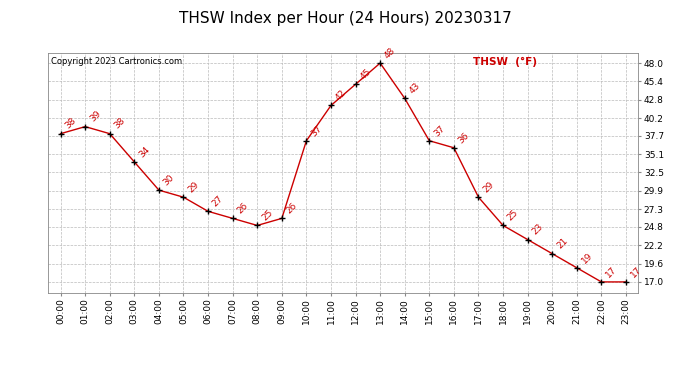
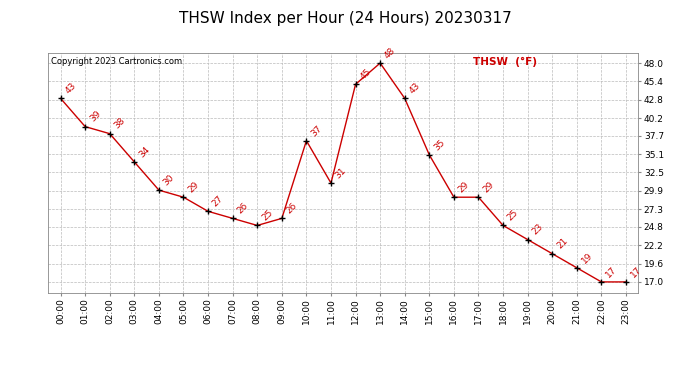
00:00: 38 -> 43
11:00: 42 -> 31
15:00: 37 -> 35
16:00: 36 -> 29
